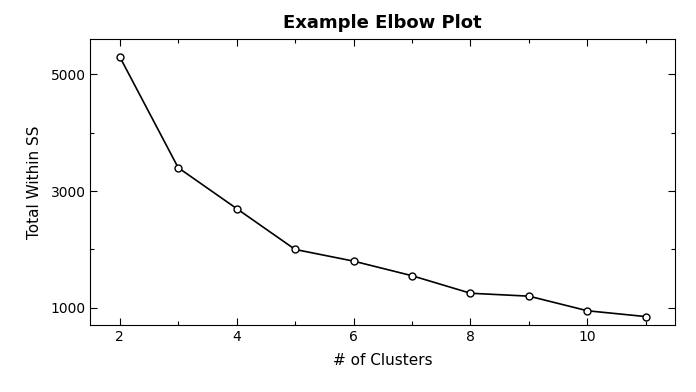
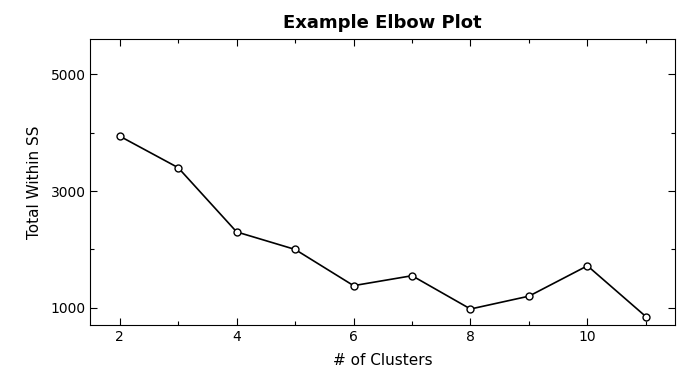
2: 5300 -> 3940
4: 2700 -> 2300
6: 1800 -> 1380
8: 1250 -> 980
10: 950 -> 1720
